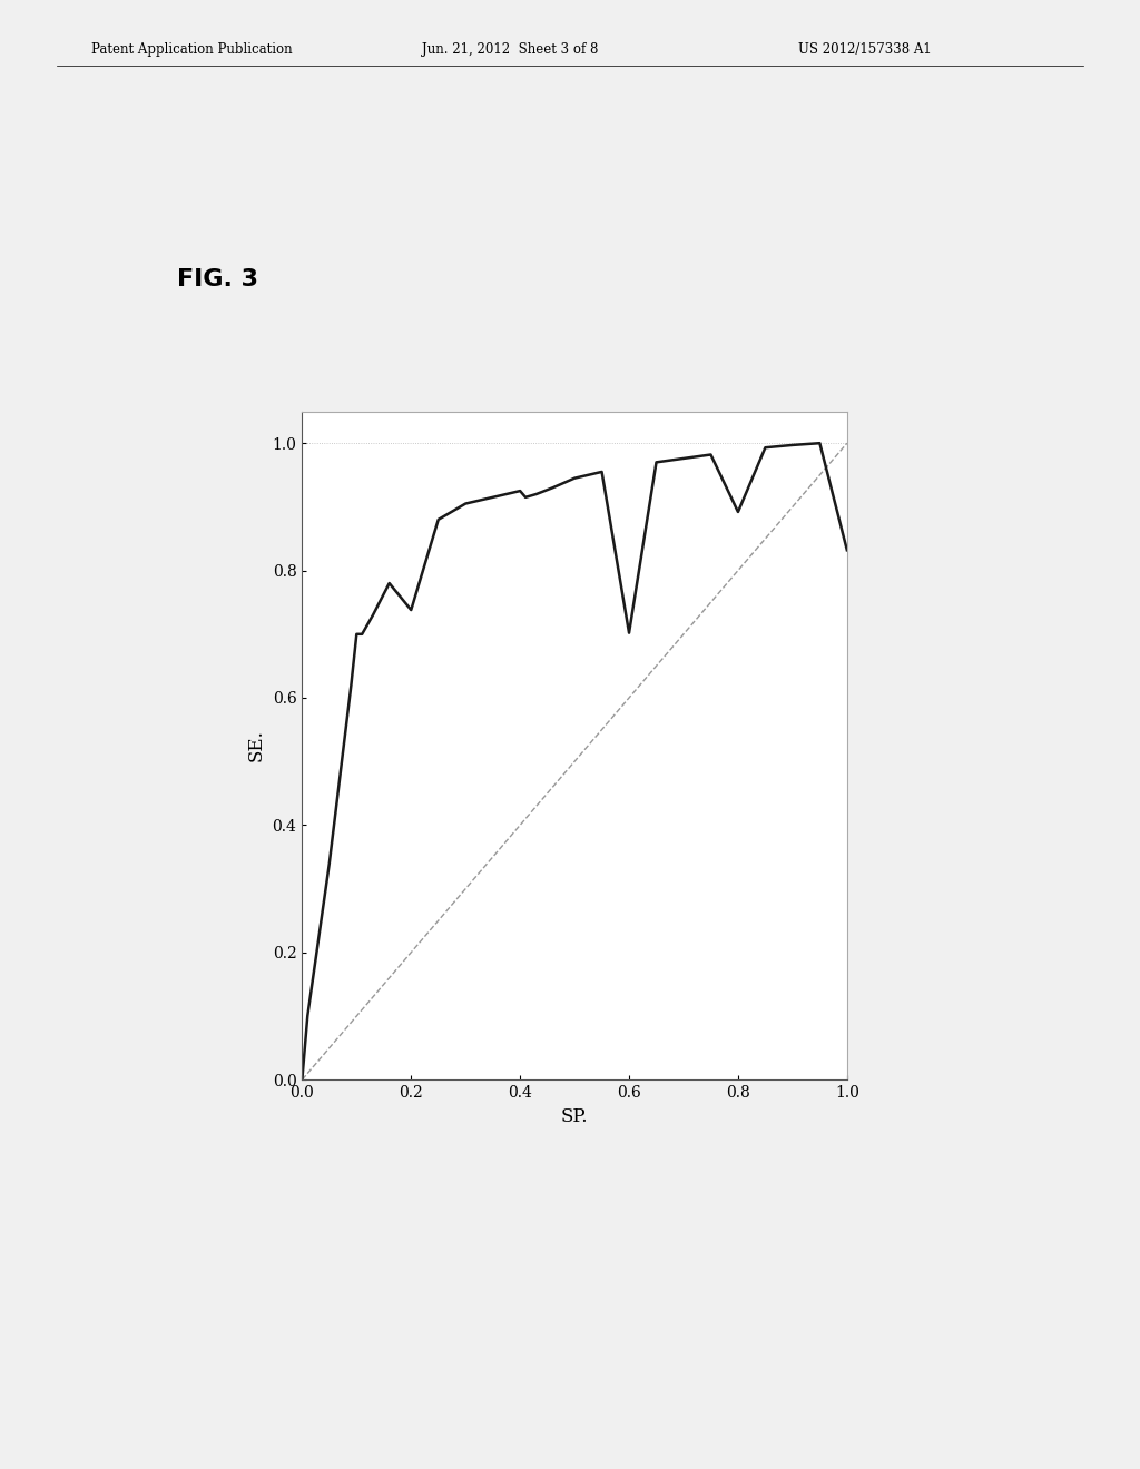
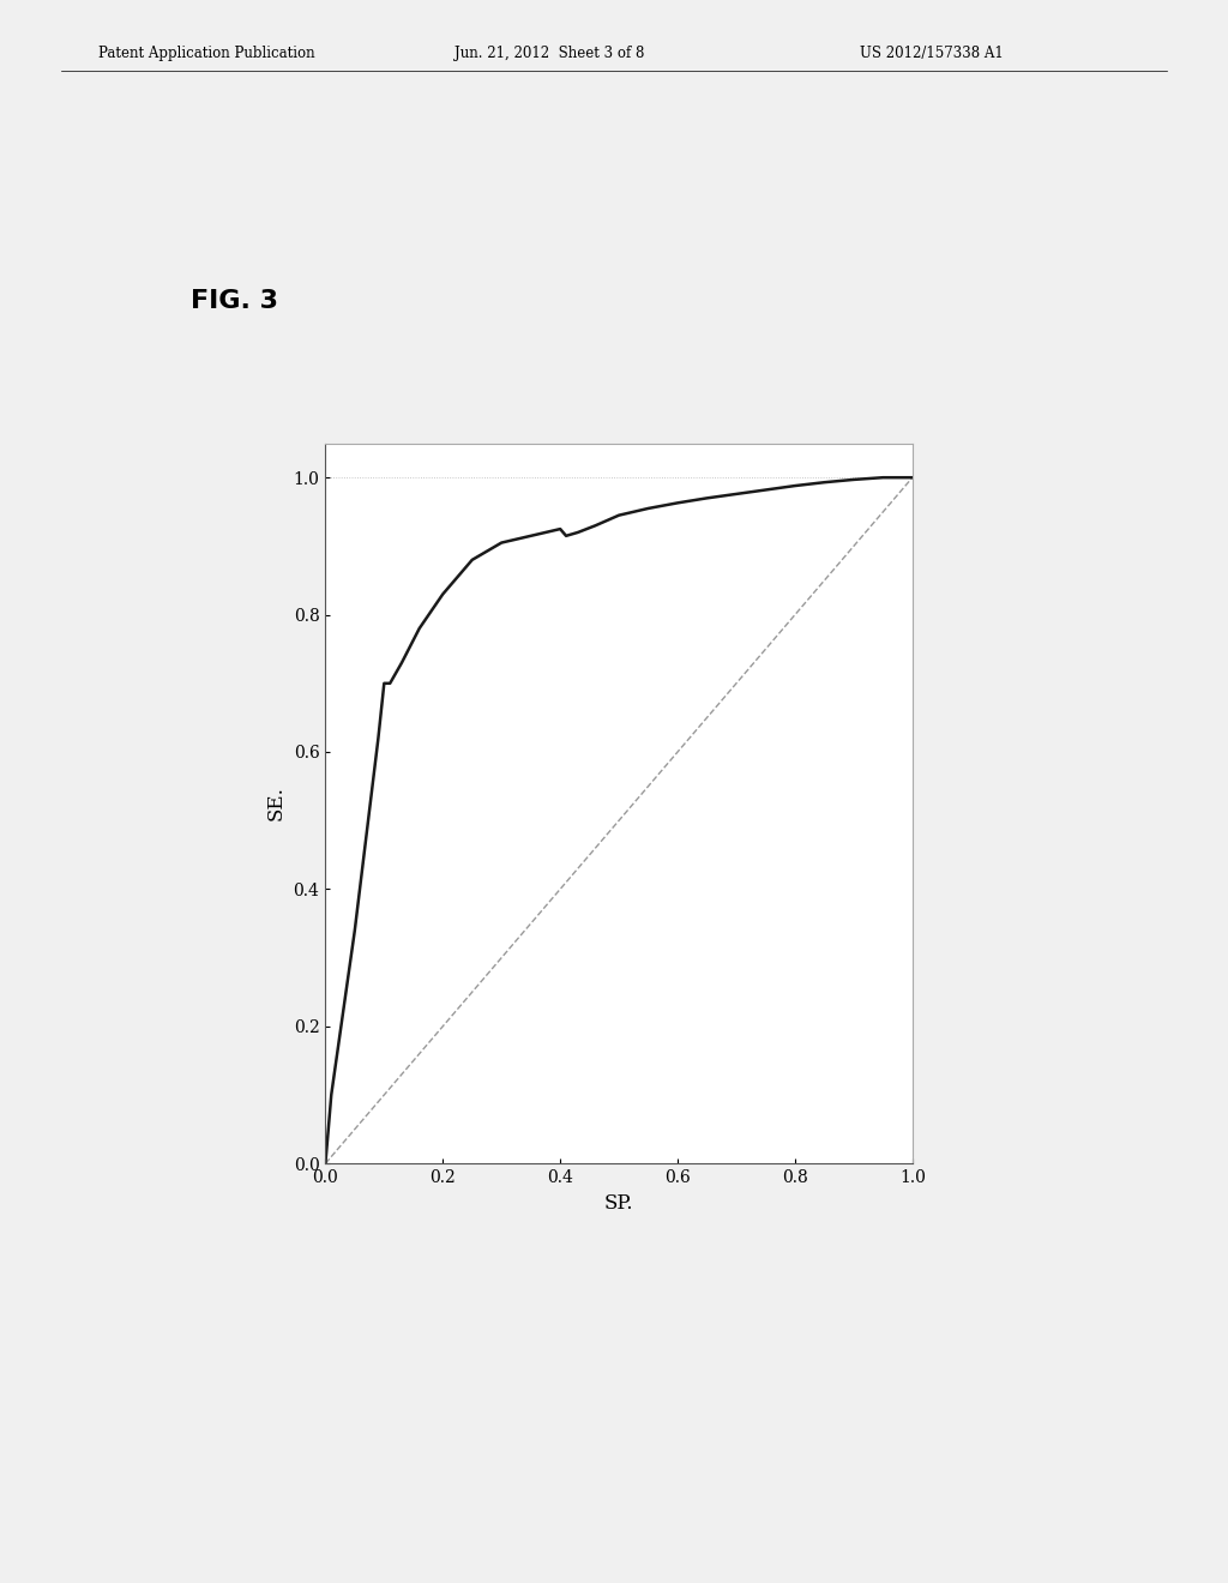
0.2: 0.738 -> 0.830
0.6: 0.702 -> 0.963
0.8: 0.892 -> 0.988
1.0: 0.832 -> 1.000
